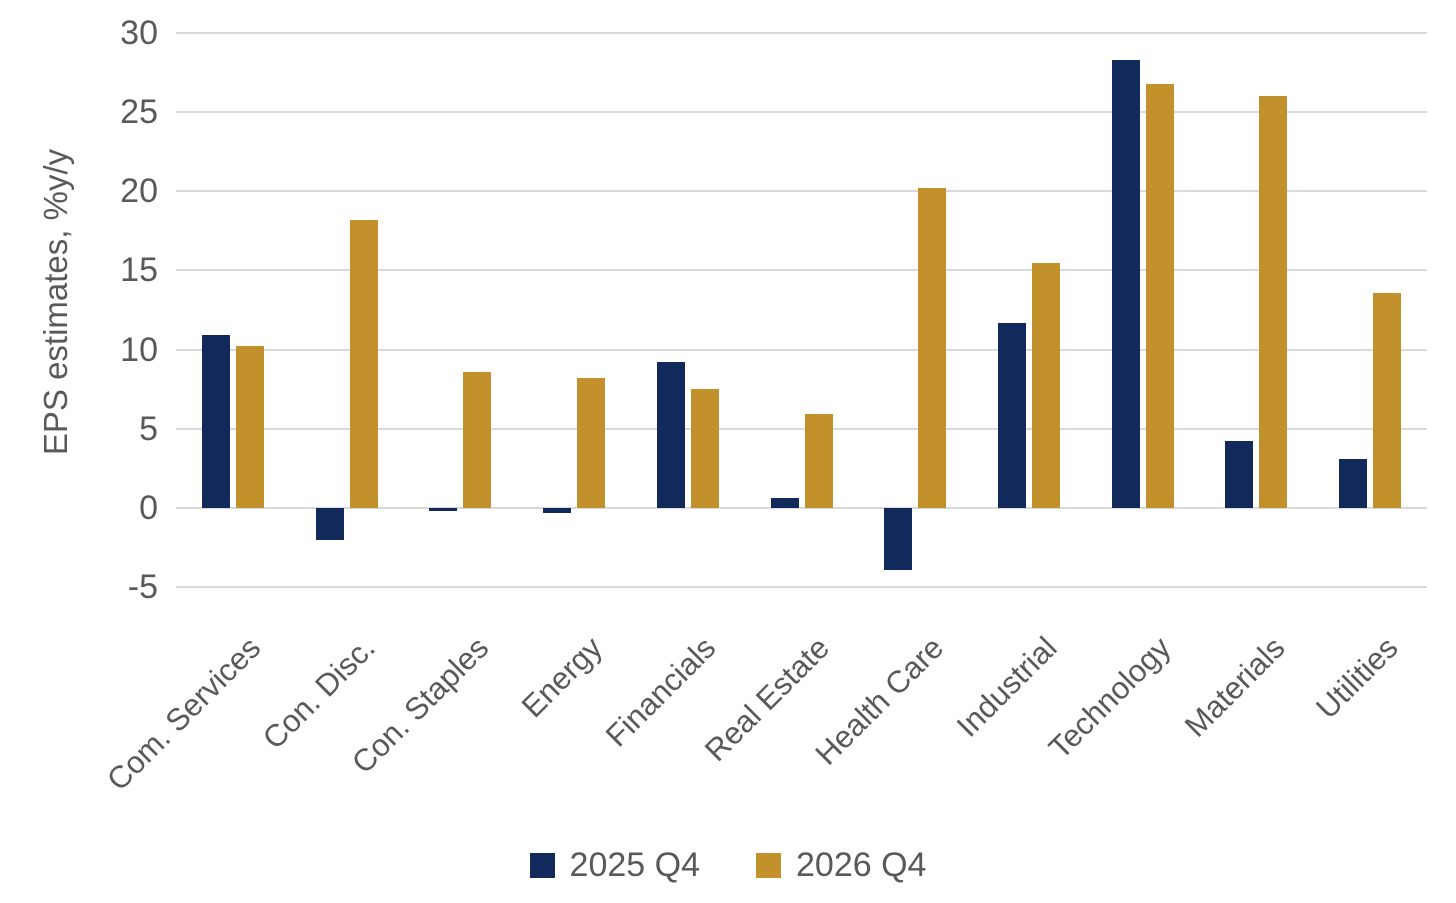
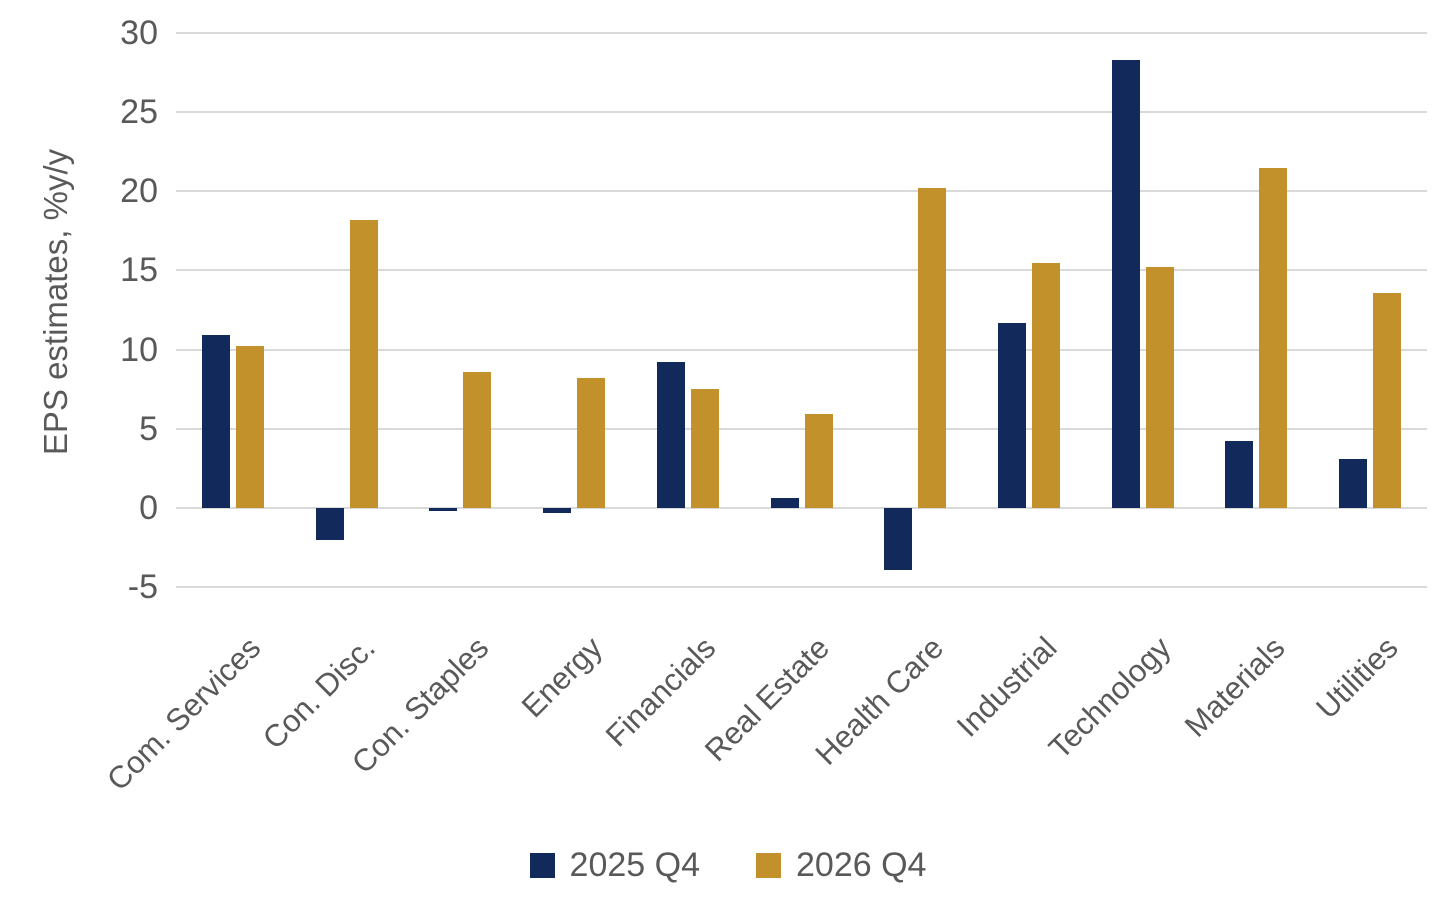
2026 Q4/Technology: 26.8 -> 15.2
2026 Q4/Materials: 26.0 -> 21.5
